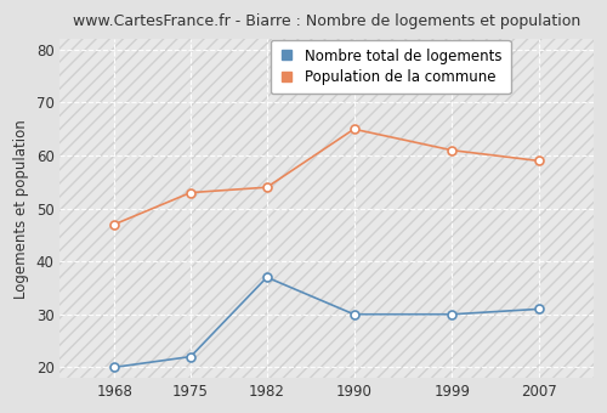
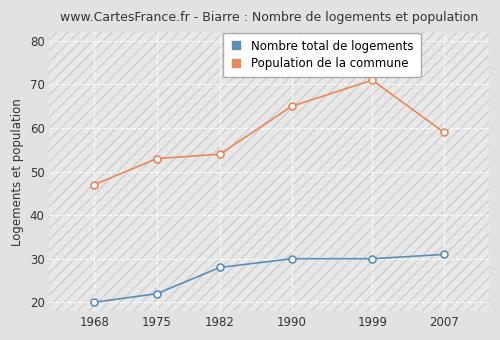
Nombre total de logements/1982: 37 -> 28
Population de la commune/1999: 61 -> 71
